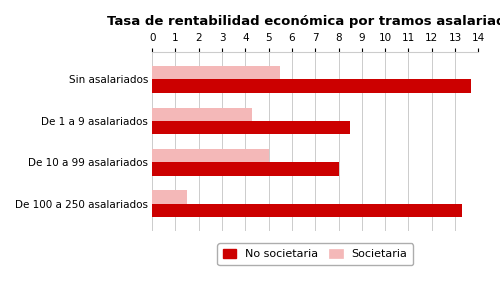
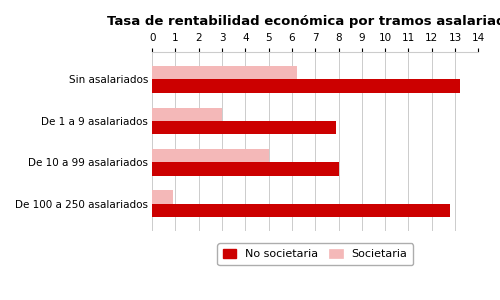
Societaria/Sin asalariados: 5.5 -> 6.2
No societaria/Sin asalariados: 13.7 -> 13.2
Societaria/De 1 a 9 asalariados: 4.3 -> 3.0
No societaria/De 1 a 9 asalariados: 8.5 -> 7.9
Societaria/De 100 a 250 asalariados: 1.5 -> 0.9
No societaria/De 100 a 250 asalariados: 13.3 -> 12.8
